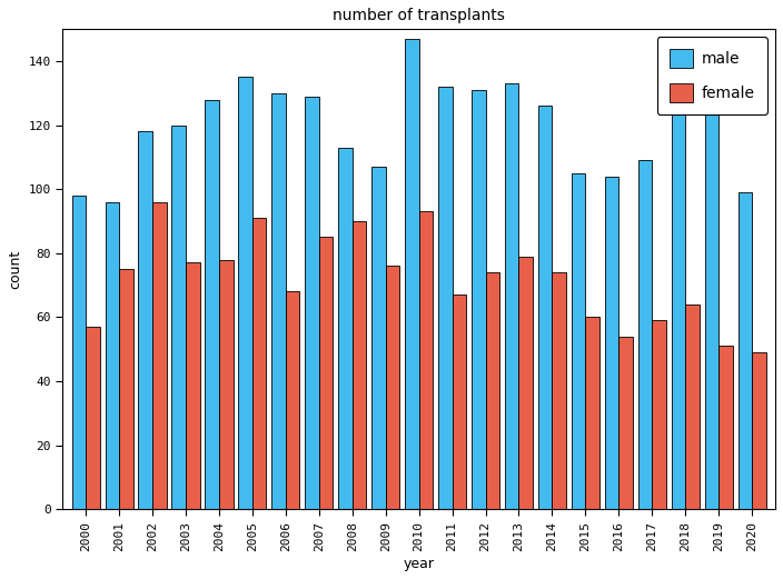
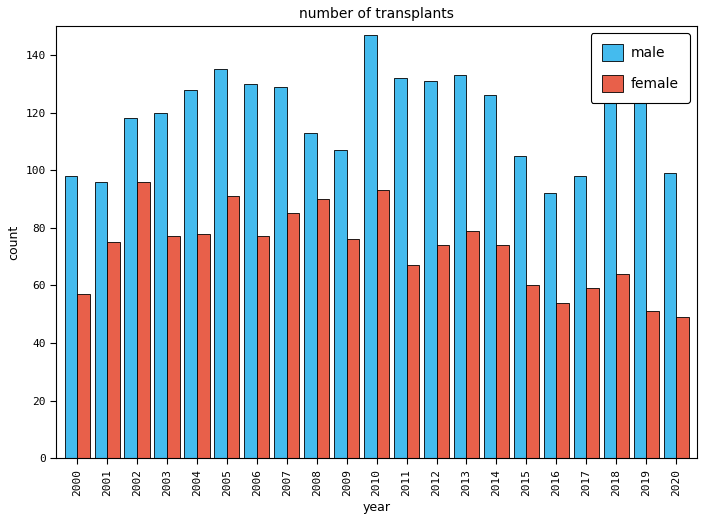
female/2006: 68 -> 77
male/2016: 104 -> 92
male/2017: 109 -> 98
